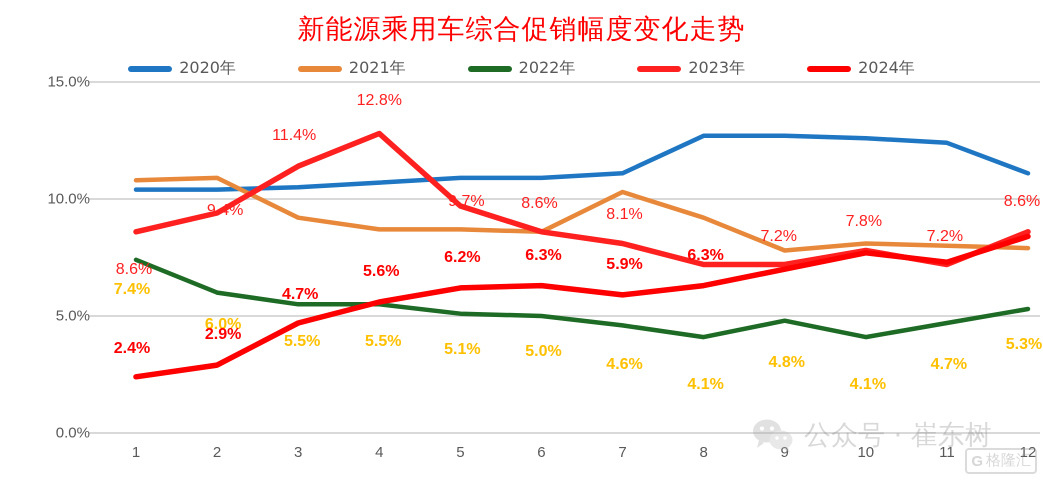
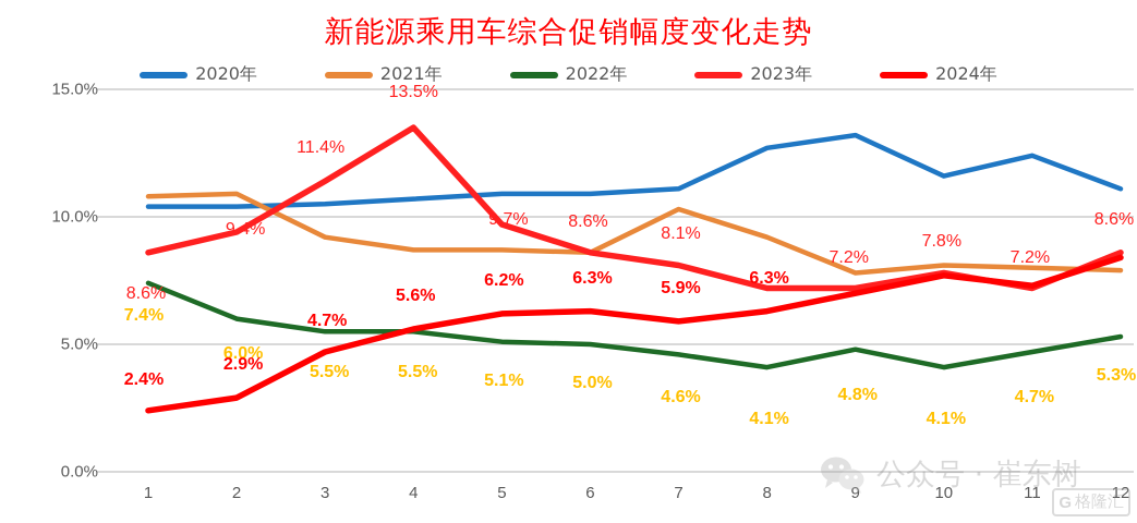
2023年/4: 12.8% -> 13.5%
2020年/9: 12.7% -> 13.2%
2020年/10: 12.6% -> 11.6%
